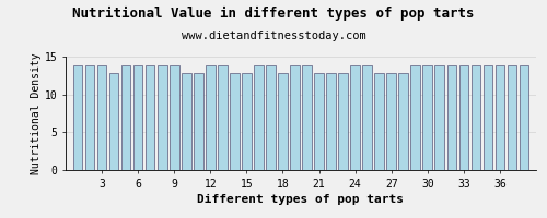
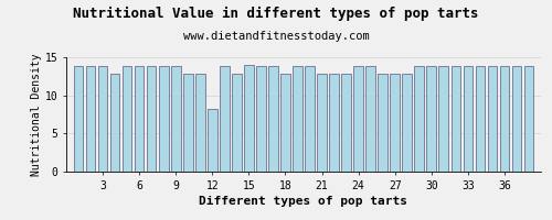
12: 13.9 -> 8.2
15: 12.9 -> 14.0
